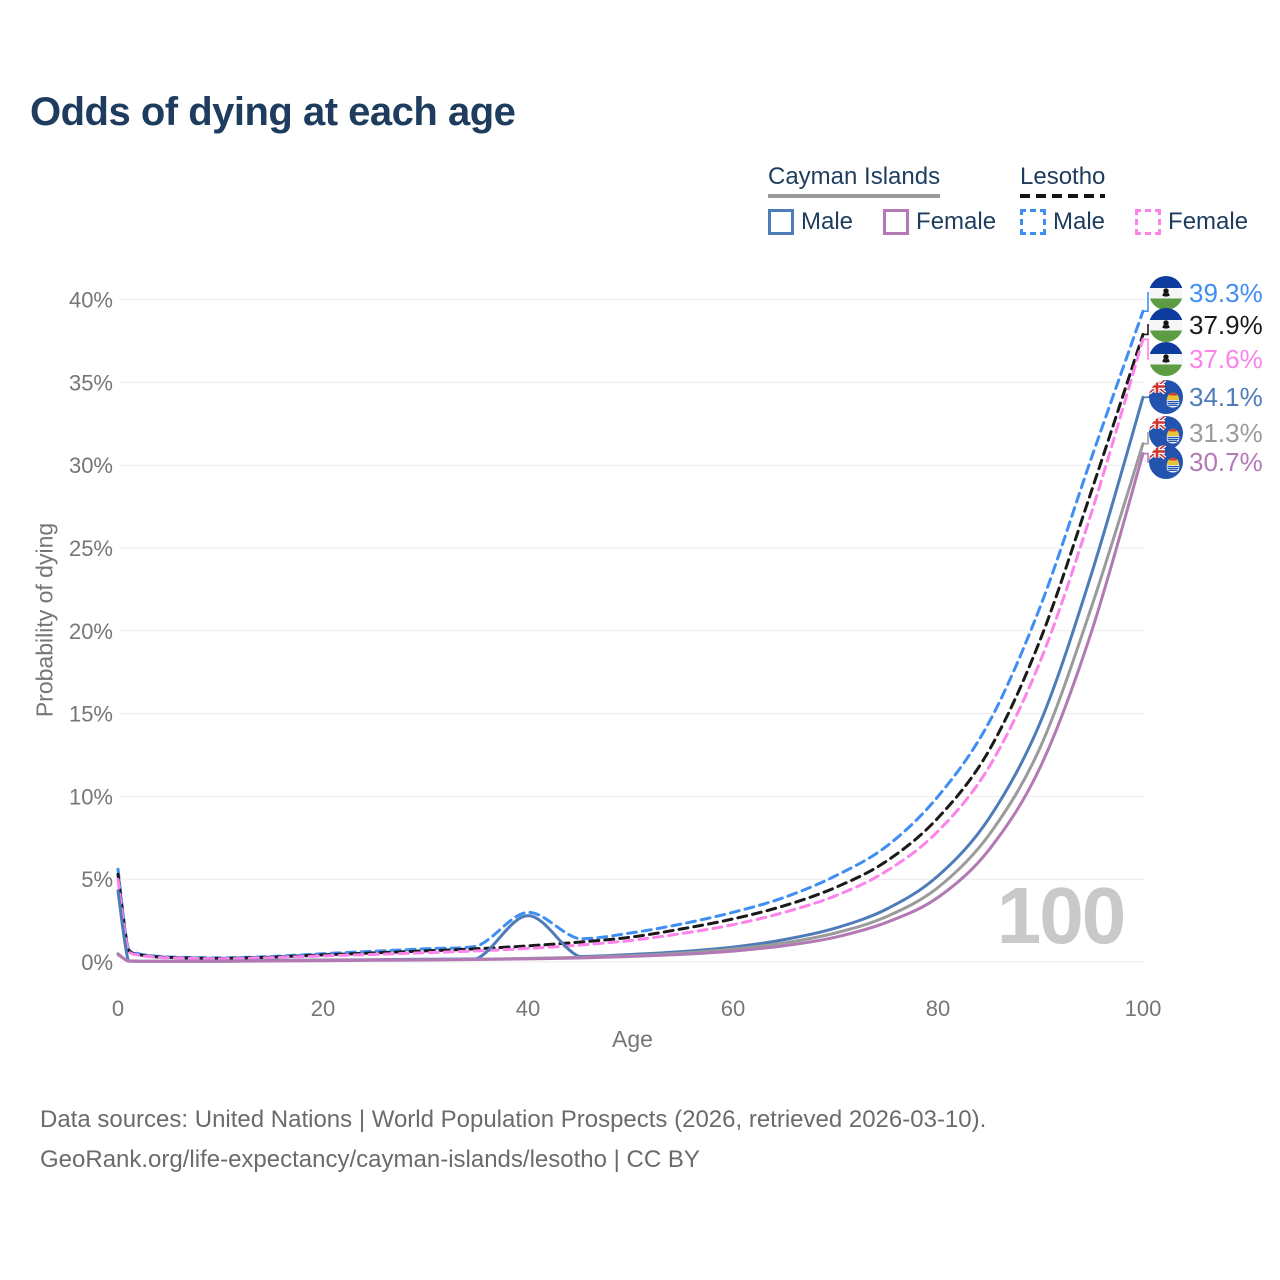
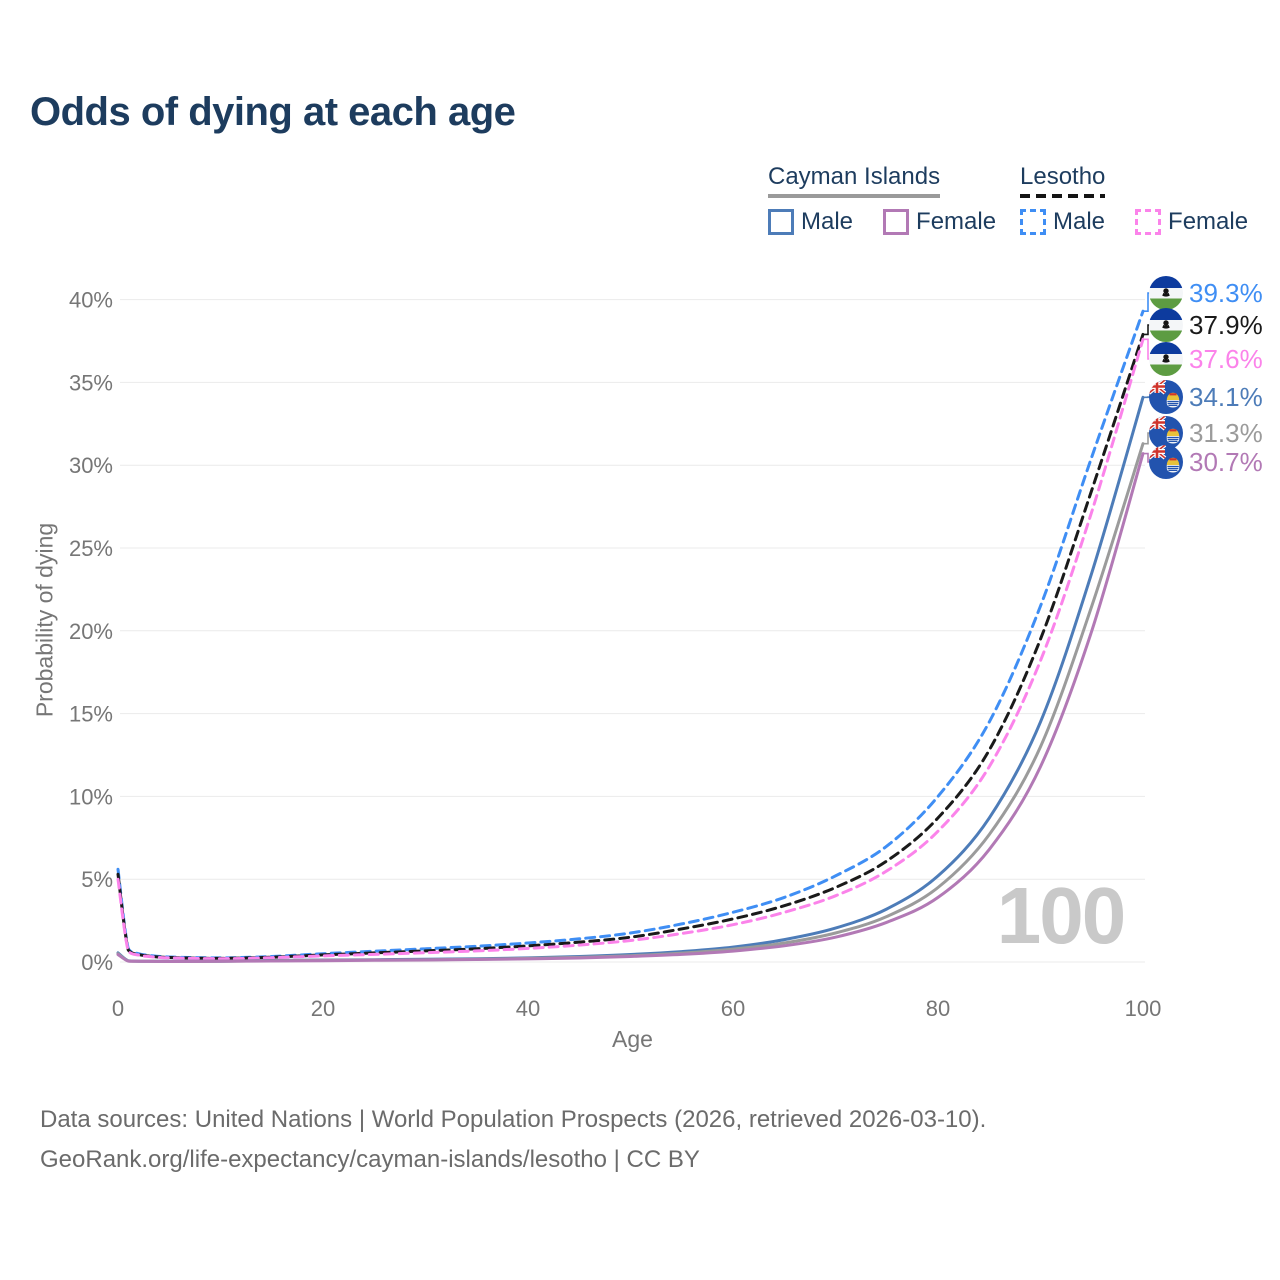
Cayman Islands Male/0: 4.3% -> 0.6%
Lesotho Male/40: 3.0% -> 1.1%
Cayman Islands Male/40: 2.8% -> 0.2%
